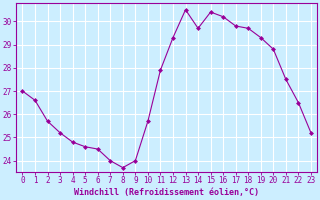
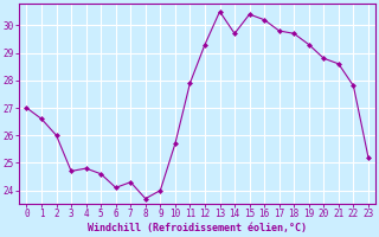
2: 25.7 -> 26.0
3: 25.2 -> 24.7
6: 24.5 -> 24.1
7: 24.0 -> 24.3
21: 27.5 -> 28.6
22: 26.5 -> 27.8
